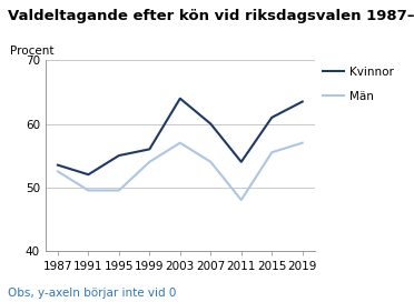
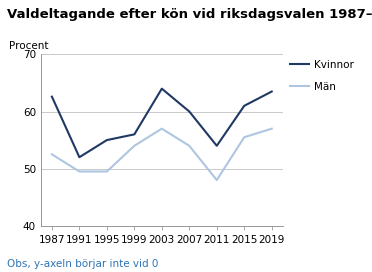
Kvinnor/1987: 53.5 -> 62.6
